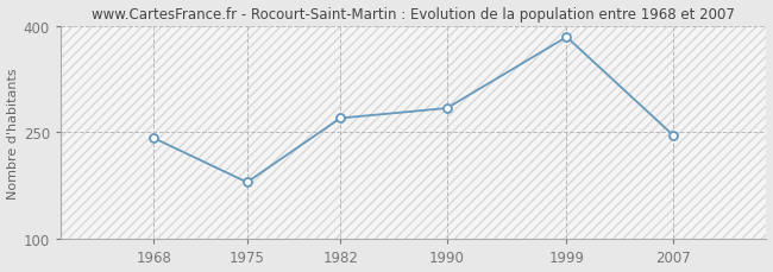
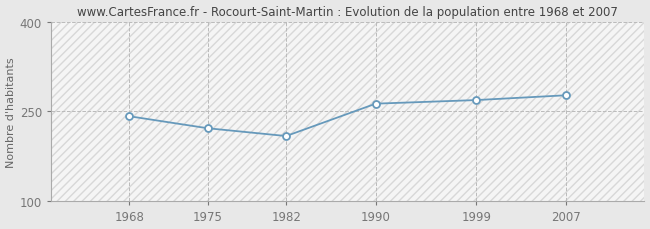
1975: 180 -> 222
1982: 270 -> 209
1990: 284 -> 263
1999: 384 -> 269
2007: 246 -> 277
